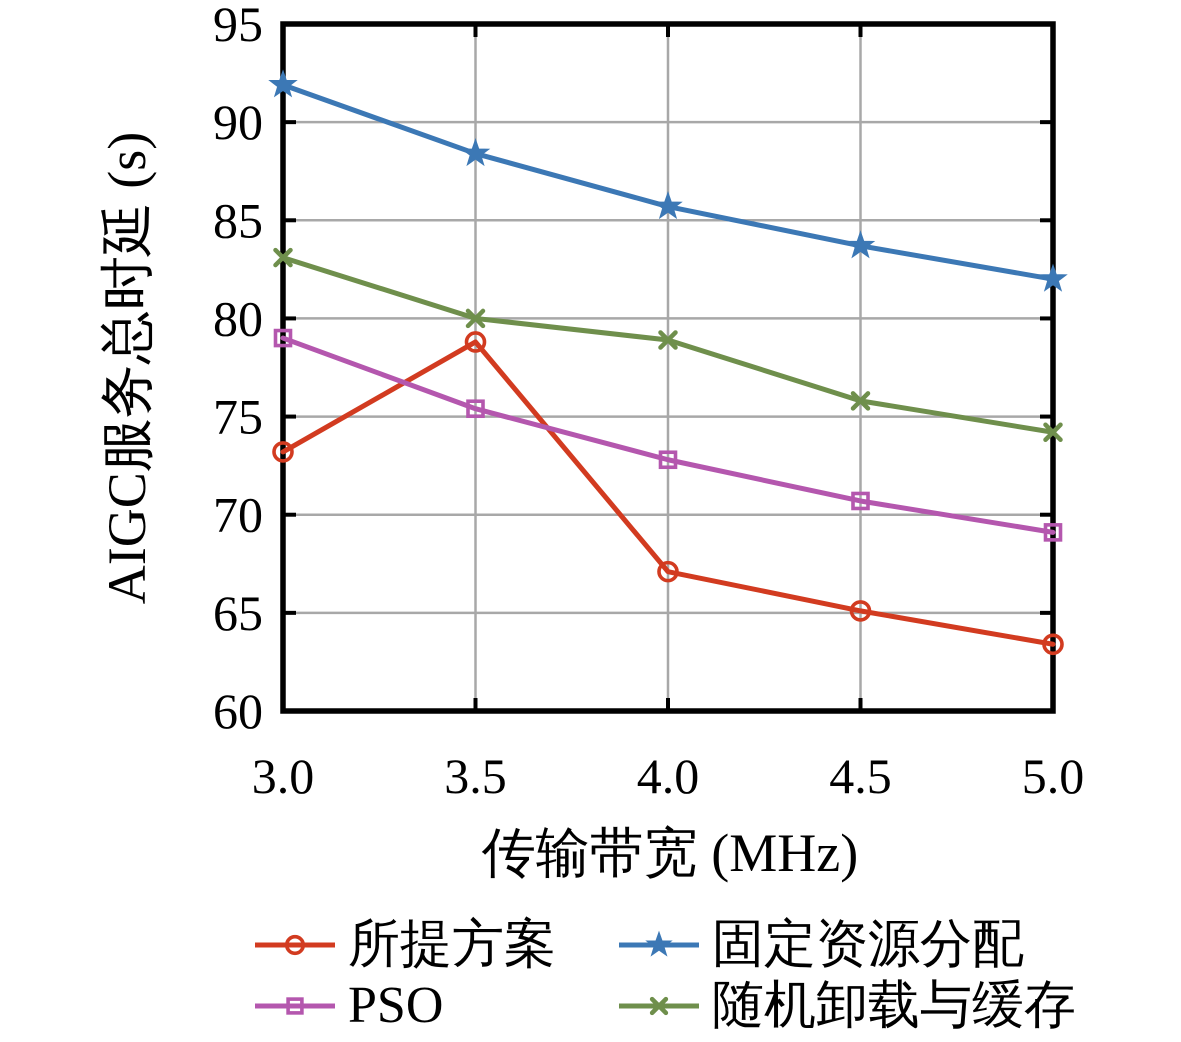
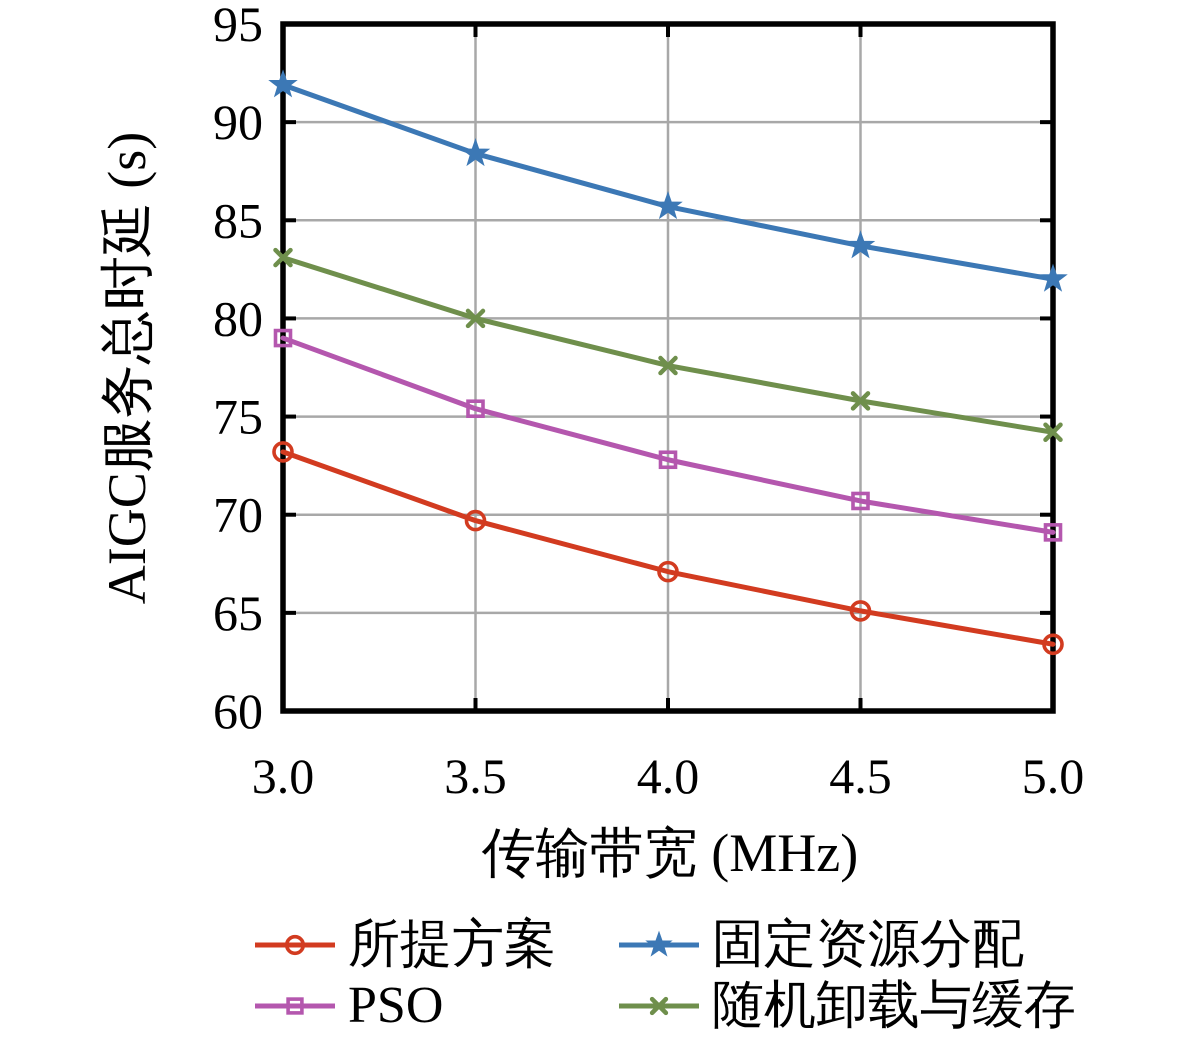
所提方案/3.5: 78.8 -> 69.7
随机卸载与缓存/4.0: 78.9 -> 77.6
